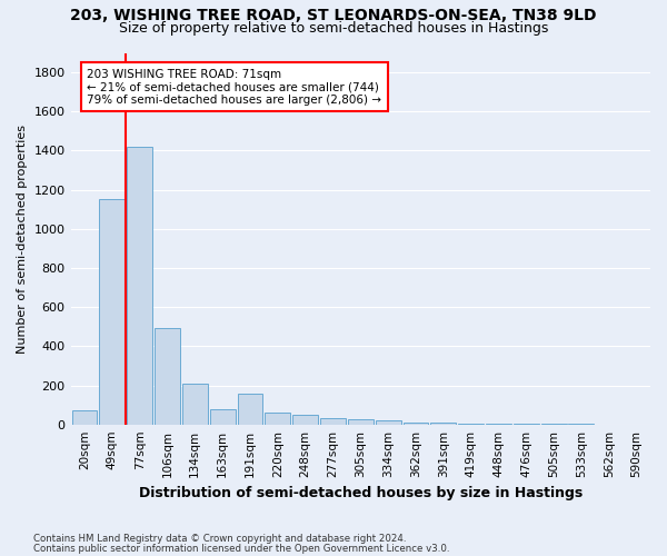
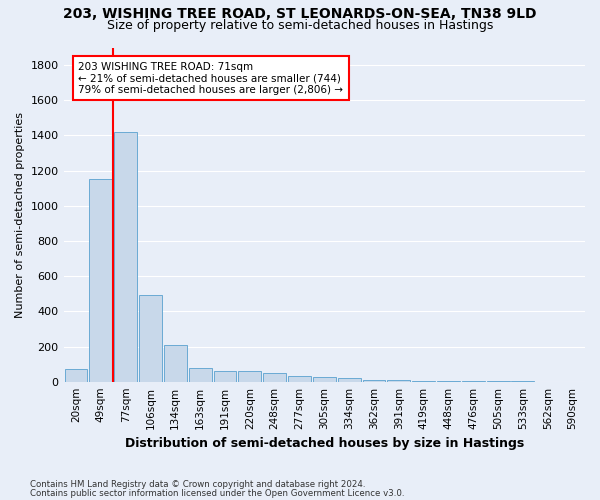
191sqm: 160 -> 60
